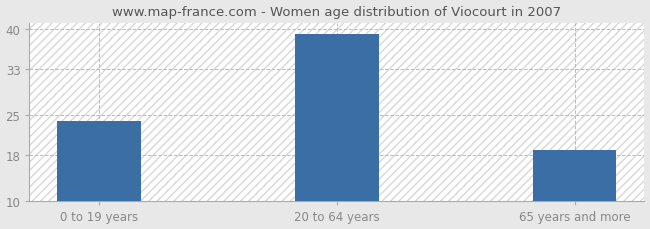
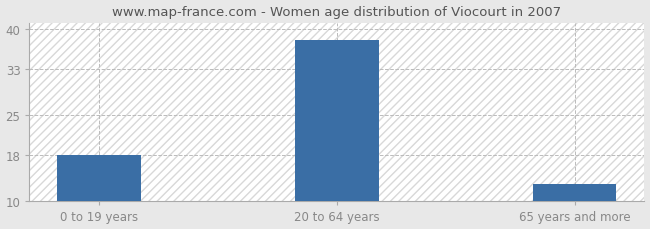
0 to 19 years: 24 -> 18
20 to 64 years: 39 -> 38
65 years and more: 19 -> 13
